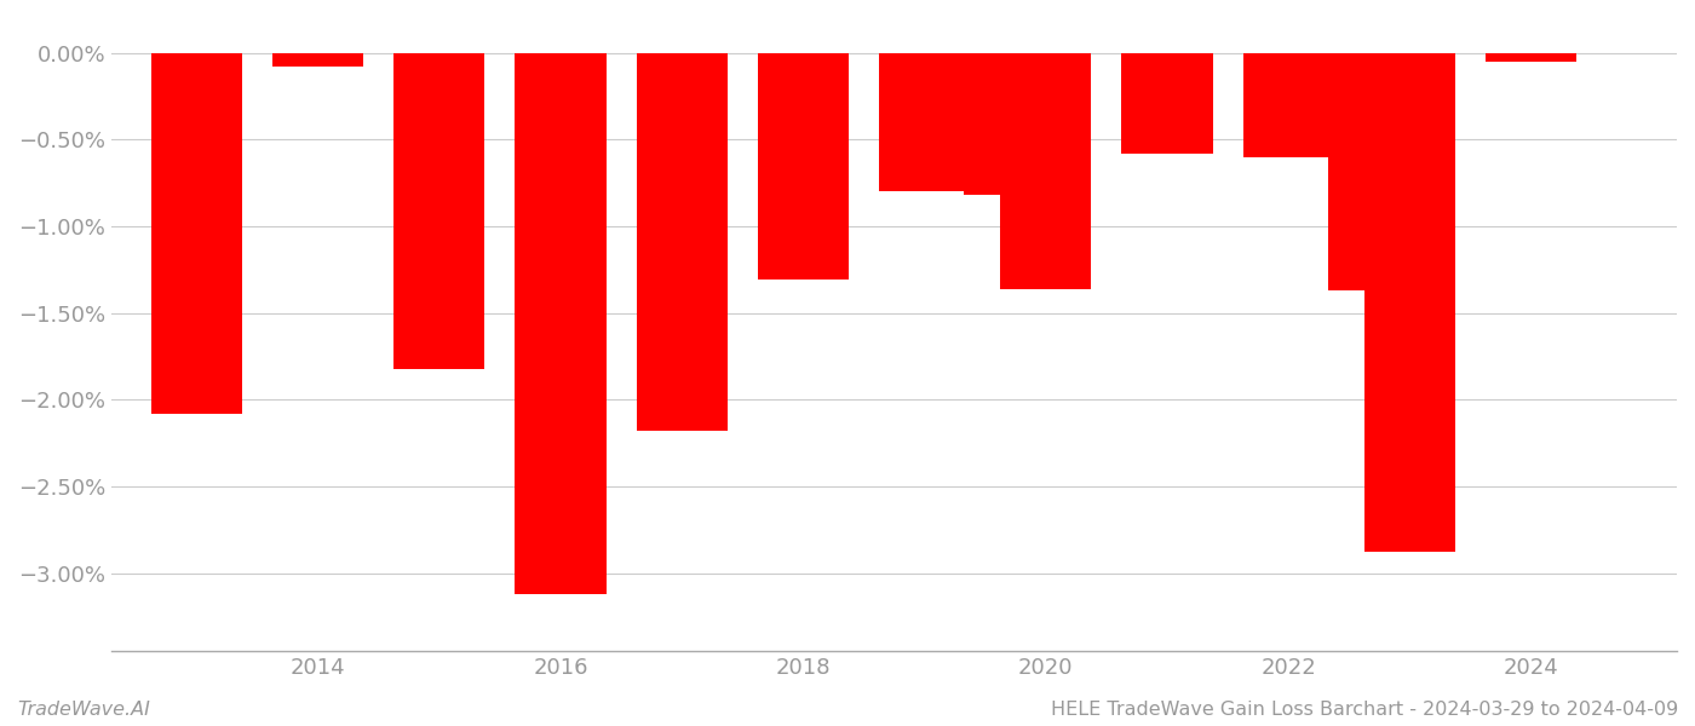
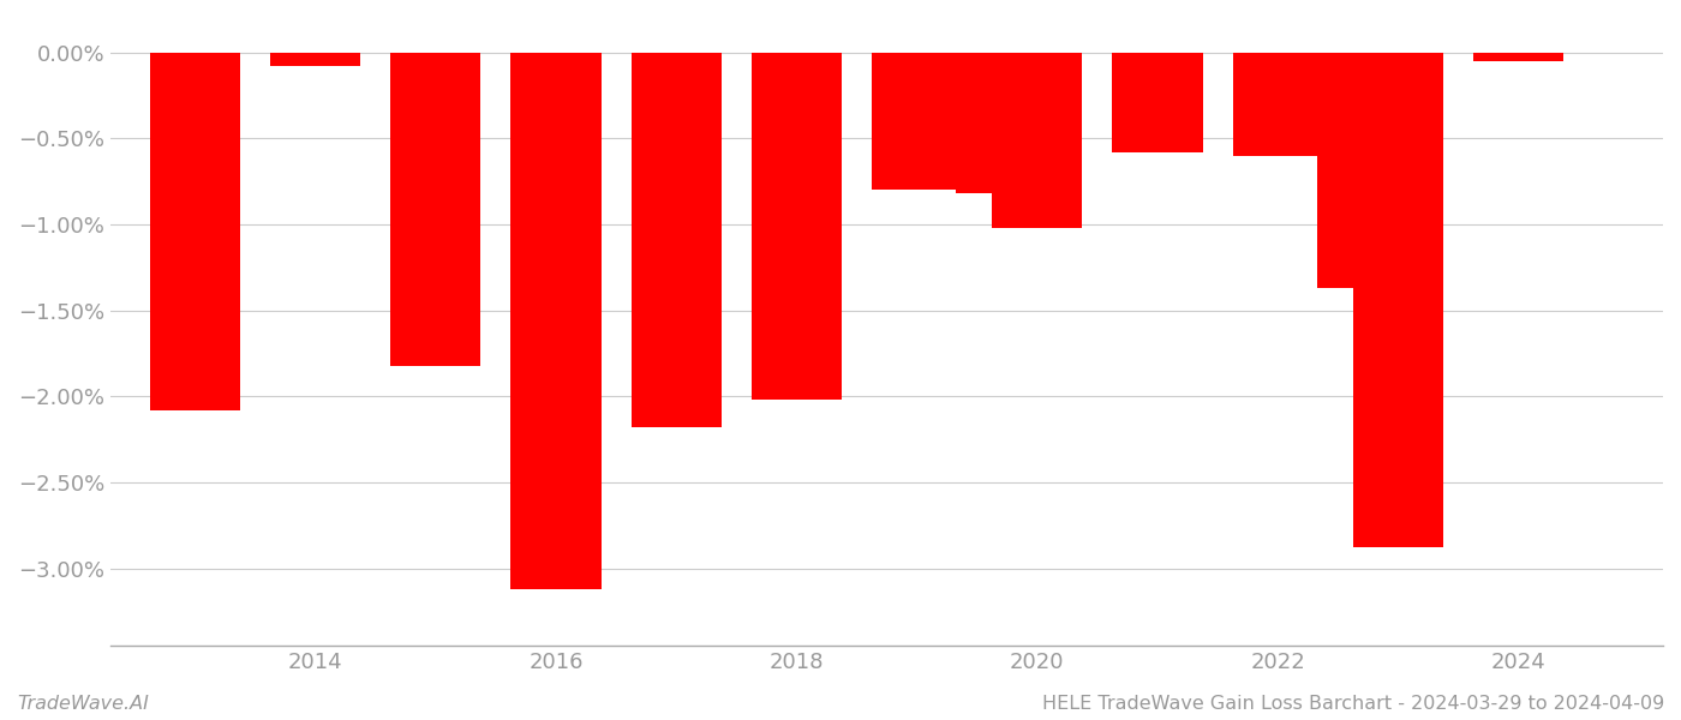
2018: -1.31% -> -2.02%
2020: -1.36% -> -1.02%
